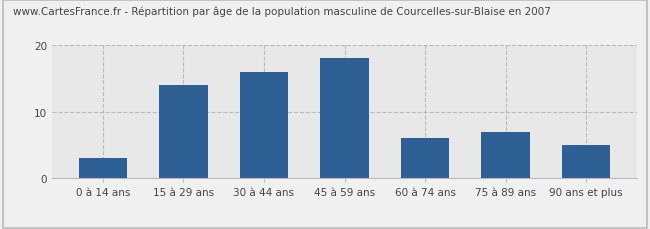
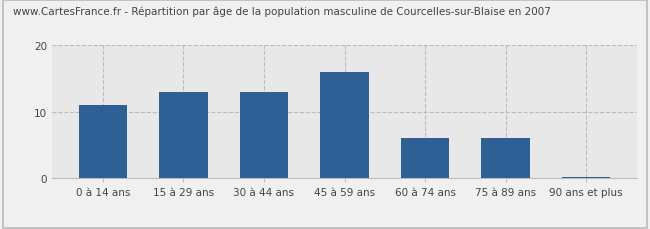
0 à 14 ans: 3.0 -> 11.0
15 à 29 ans: 14.0 -> 13.0
30 à 44 ans: 16.0 -> 13.0
45 à 59 ans: 18.0 -> 16.0
75 à 89 ans: 7.0 -> 6.0
90 ans et plus: 5.0 -> 0.2
